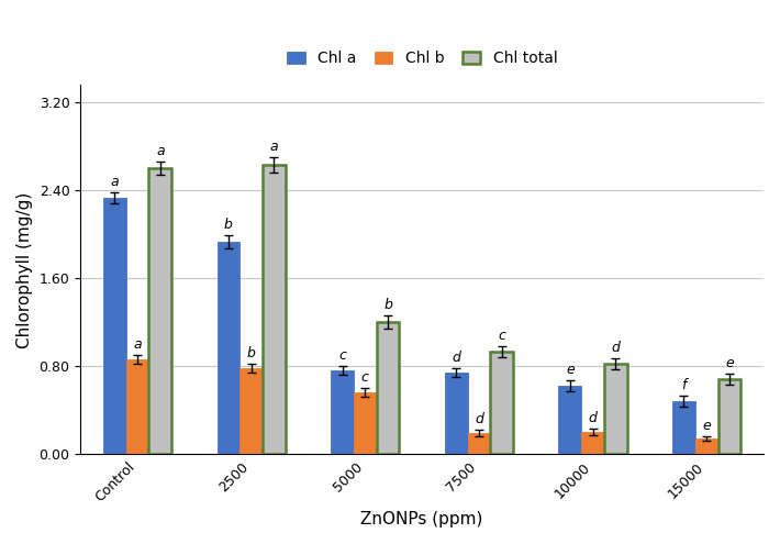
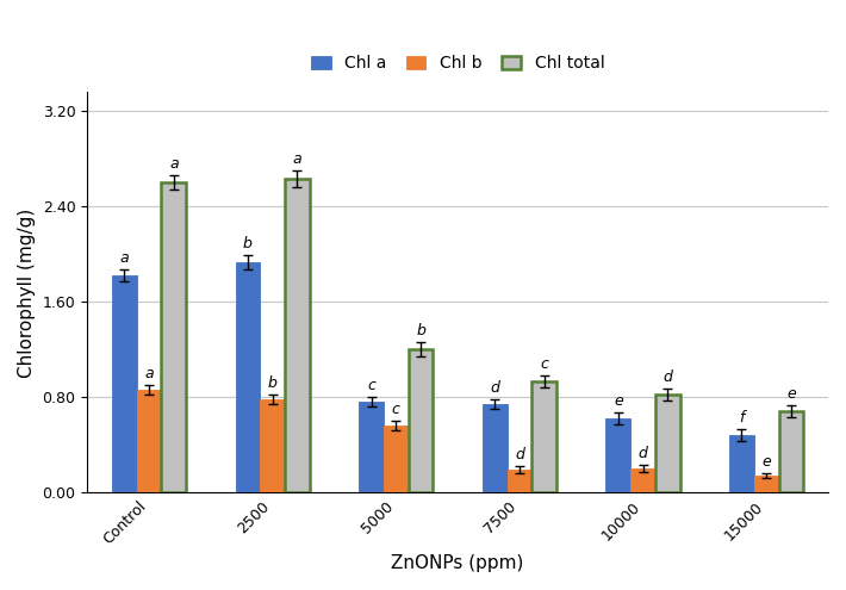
Chl a/Control: 2.33 -> 1.82
